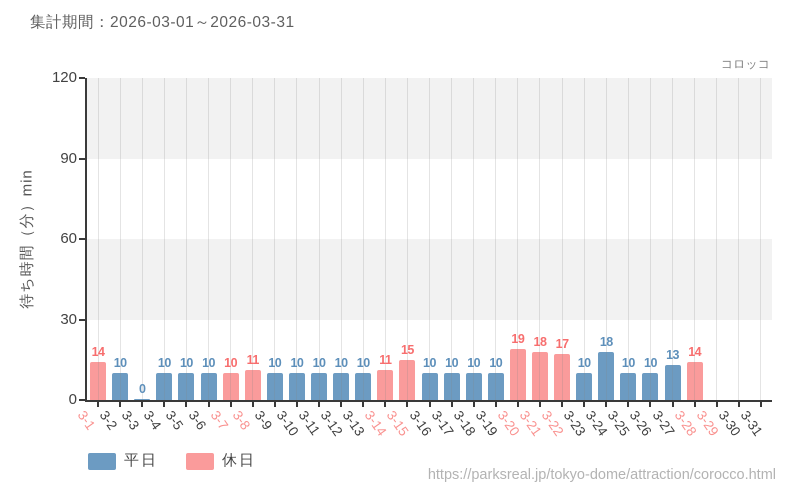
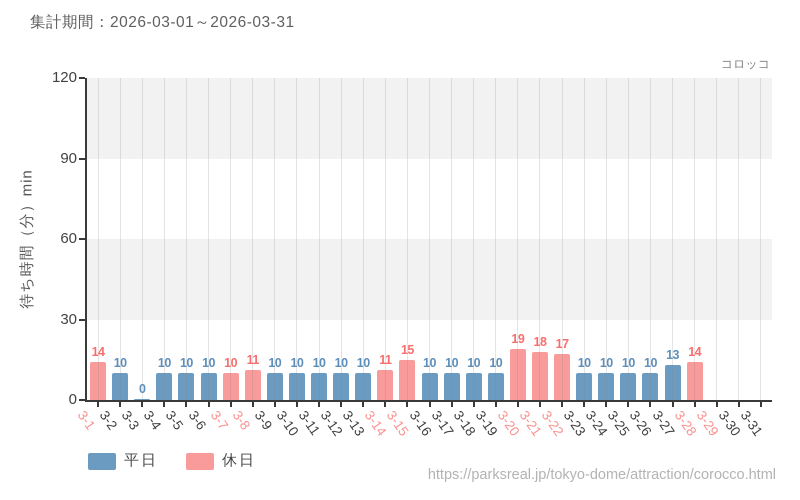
3-24: 18 -> 10
